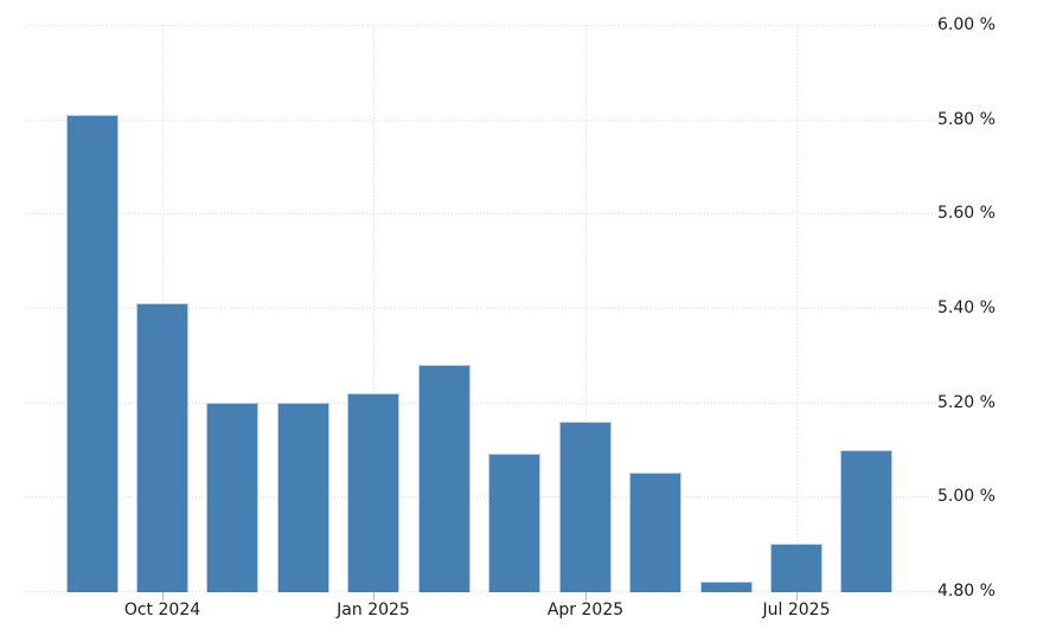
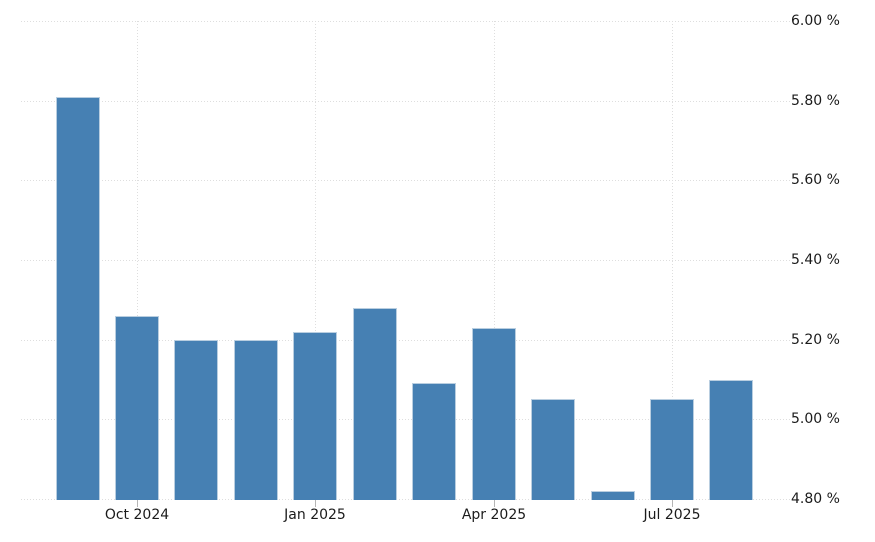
Oct 2024: 5.41% -> 5.26%
Apr 2025: 5.16% -> 5.23%
Jul 2025: 4.90% -> 5.05%
